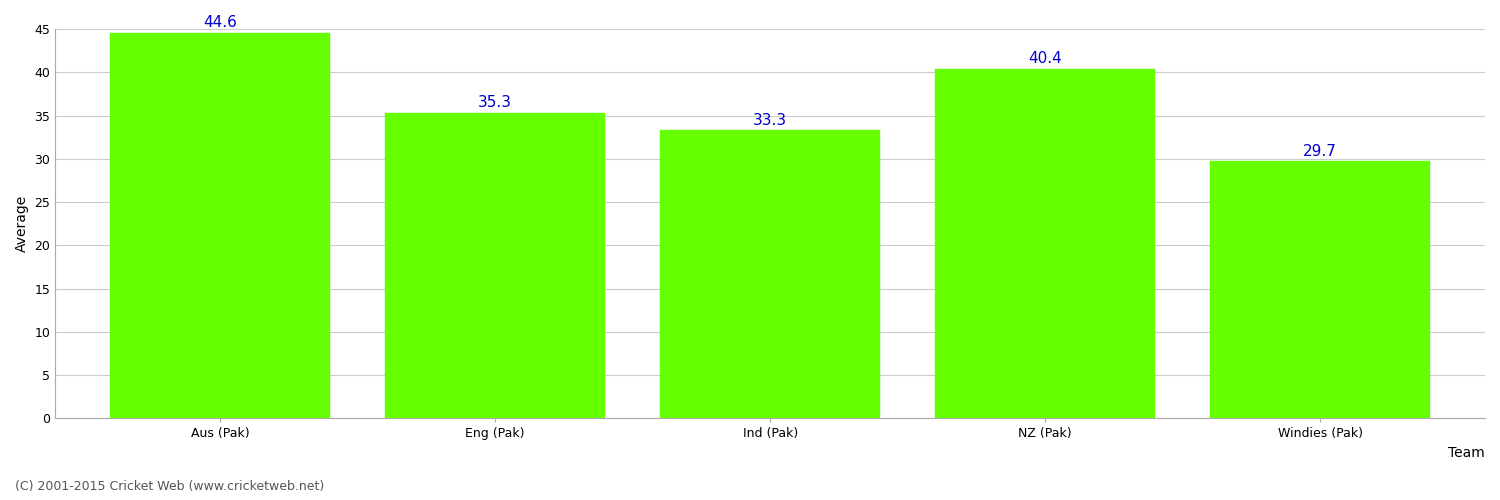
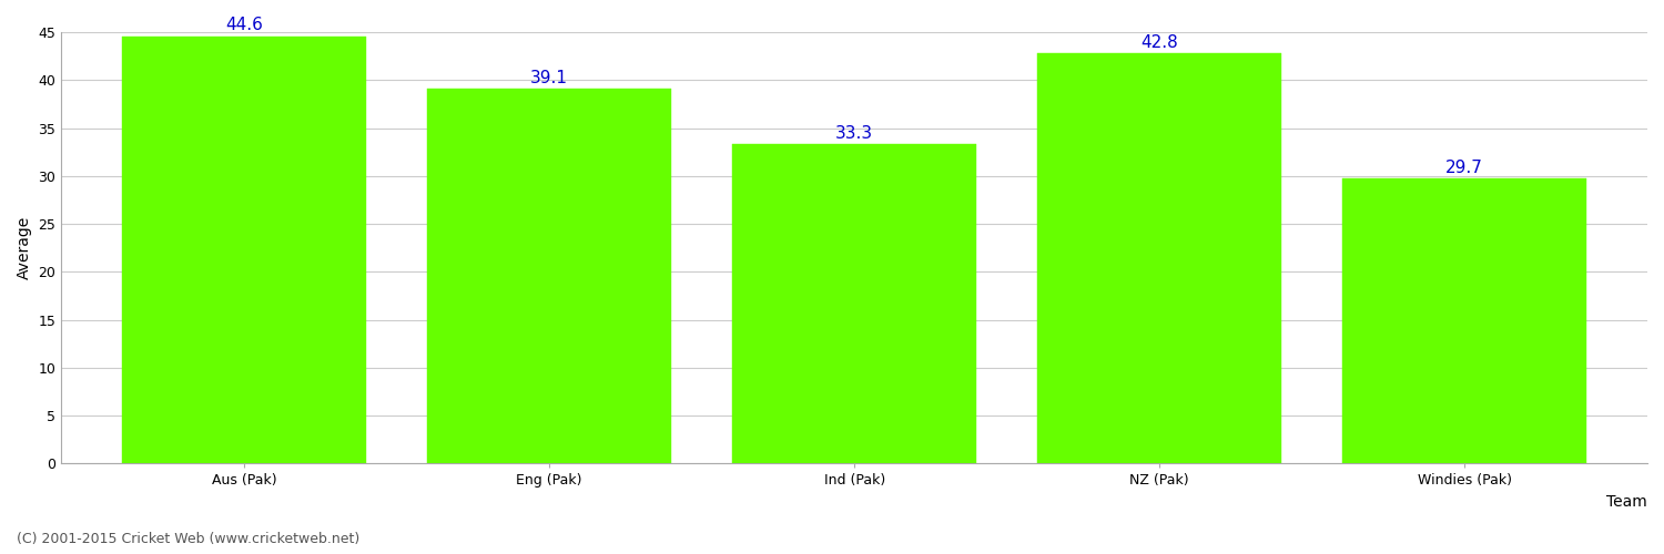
Eng (Pak): 35.3 -> 39.1
NZ (Pak): 40.4 -> 42.8
